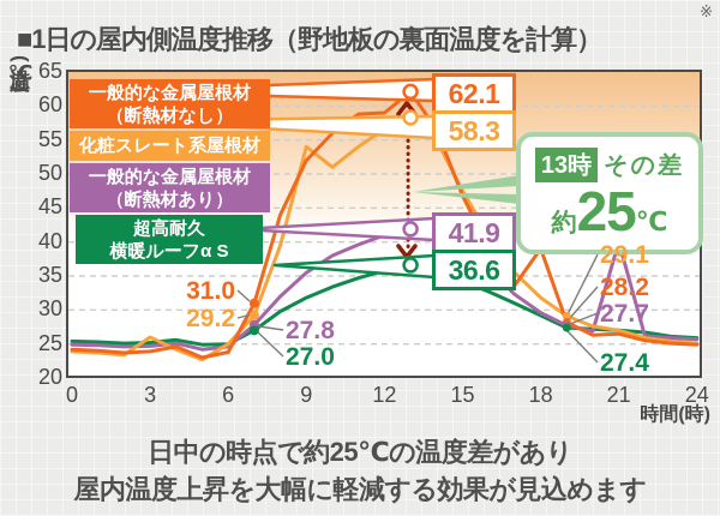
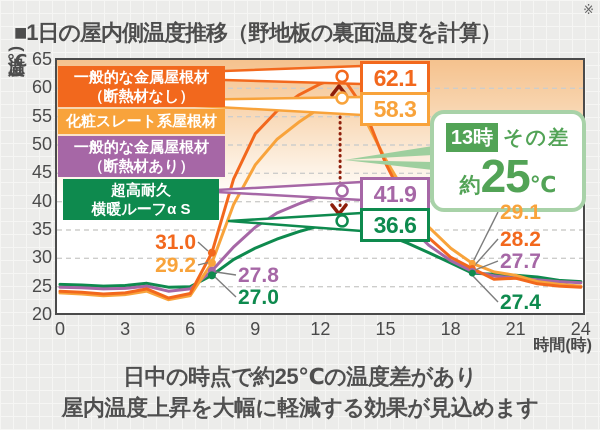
化粧スレート系屋根材/3: 26 -> 24
化粧スレート系屋根材/6: 25 -> 23
化粧スレート系屋根材/9: 54 -> 46
一般的な金属屋根材（断熱材なし）/12: 59 -> 61
一般的な金属屋根材（断熱材なし）/18: 39 -> 30
一般的な金属屋根材（断熱材あり）/21: 40 -> 26
